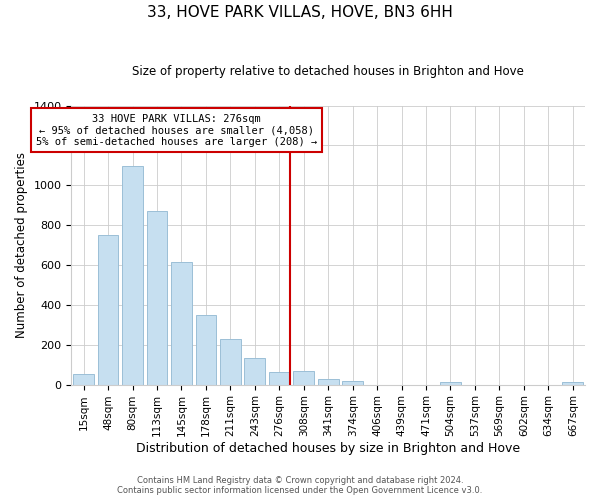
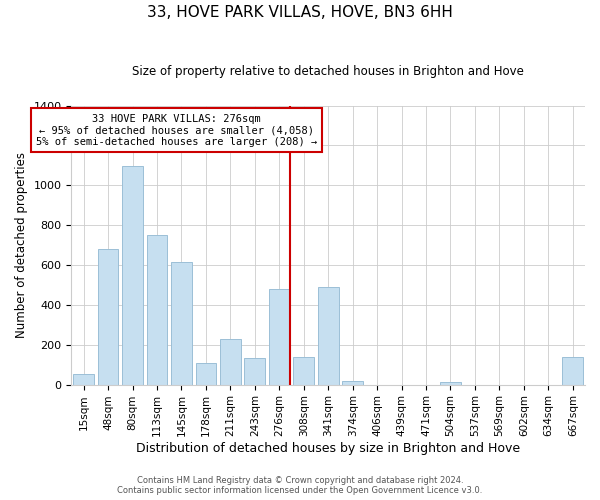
48sqm: 750 -> 680
113sqm: 870 -> 750
178sqm: 350 -> 110
276sqm: 60 -> 480
308sqm: 70 -> 140
341sqm: 30 -> 490
667sqm: 10 -> 140
